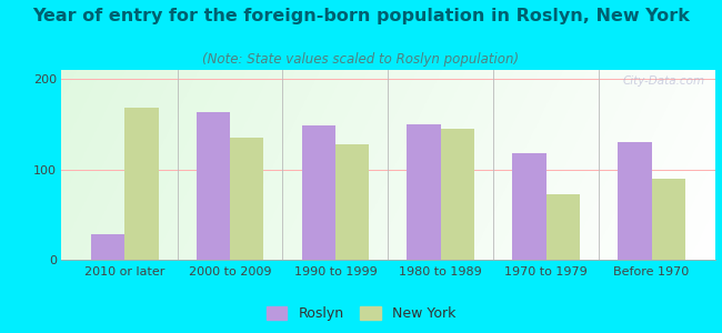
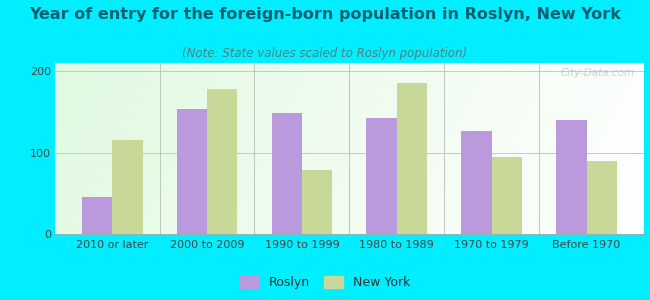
Roslyn/2010 or later: 28 -> 46
New York/2010 or later: 168 -> 116
Roslyn/2000 to 2009: 163 -> 154
New York/2000 to 2009: 135 -> 178
New York/1990 to 1999: 128 -> 78
Roslyn/1980 to 1989: 150 -> 142
New York/1980 to 1989: 145 -> 186
Roslyn/1970 to 1979: 118 -> 126
New York/1970 to 1979: 72 -> 94
Roslyn/Before 1970: 130 -> 140
